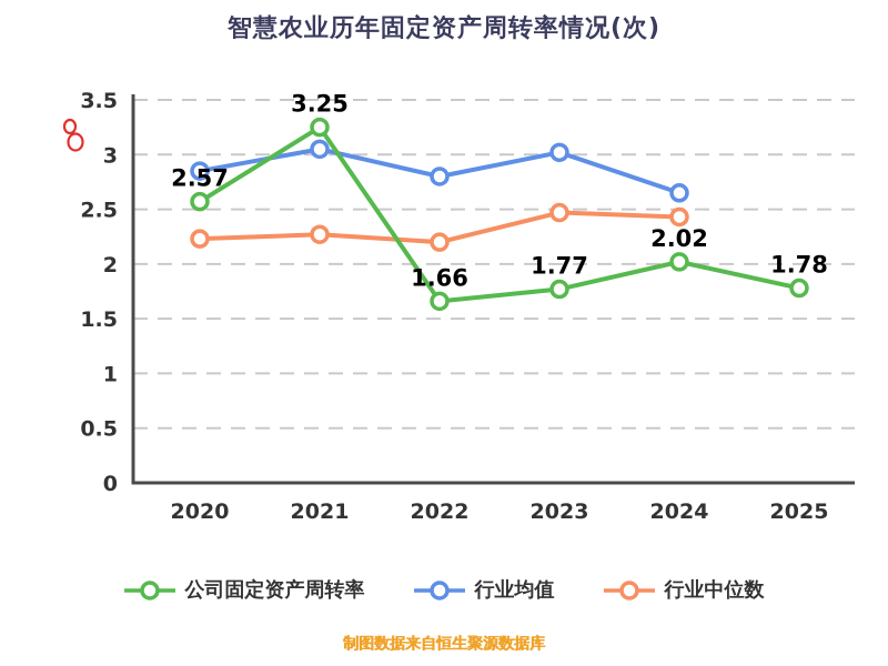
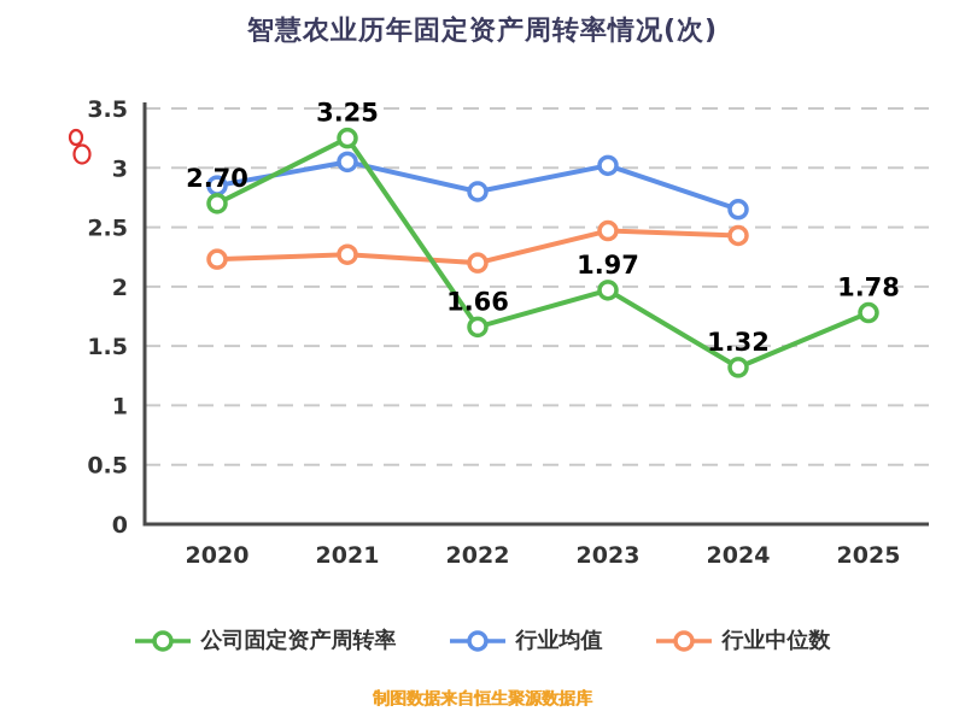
公司固定资产周转率/2020: 2.57 -> 2.70
公司固定资产周转率/2023: 1.77 -> 1.97
公司固定资产周转率/2024: 2.02 -> 1.32
